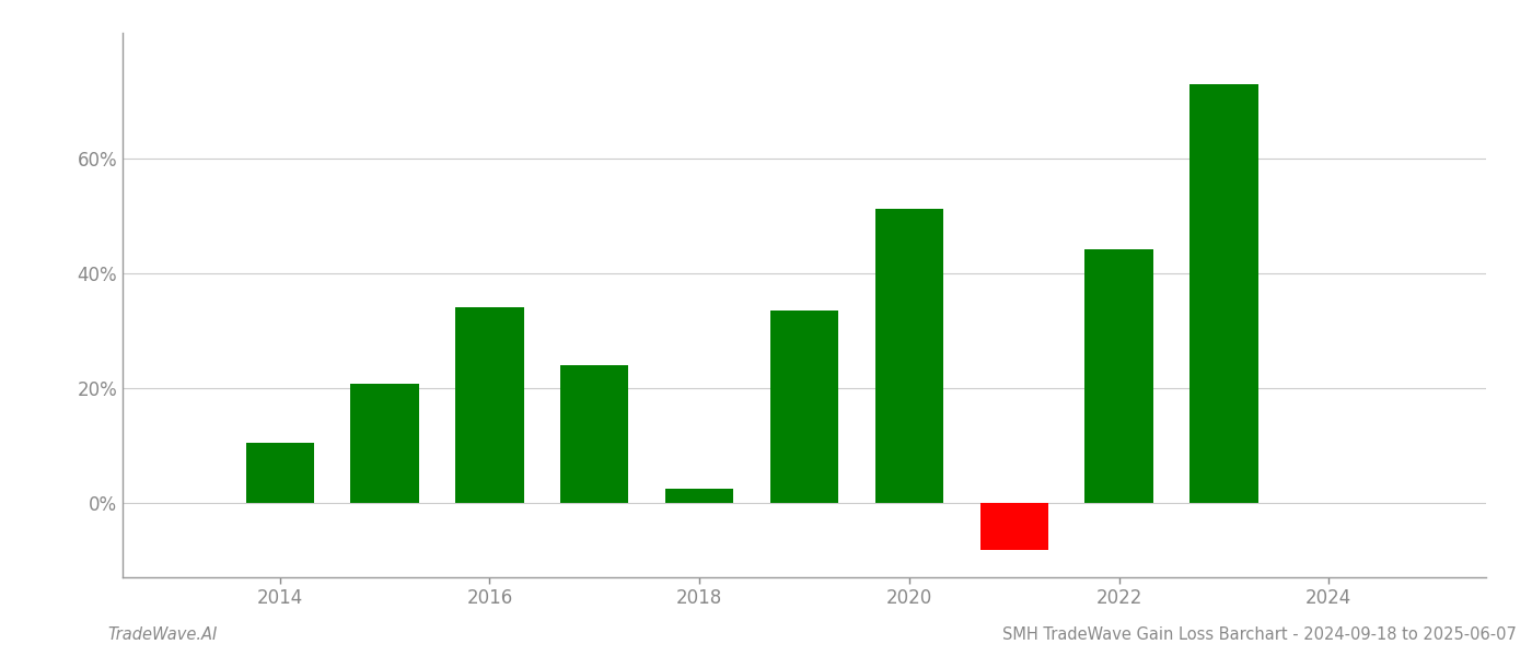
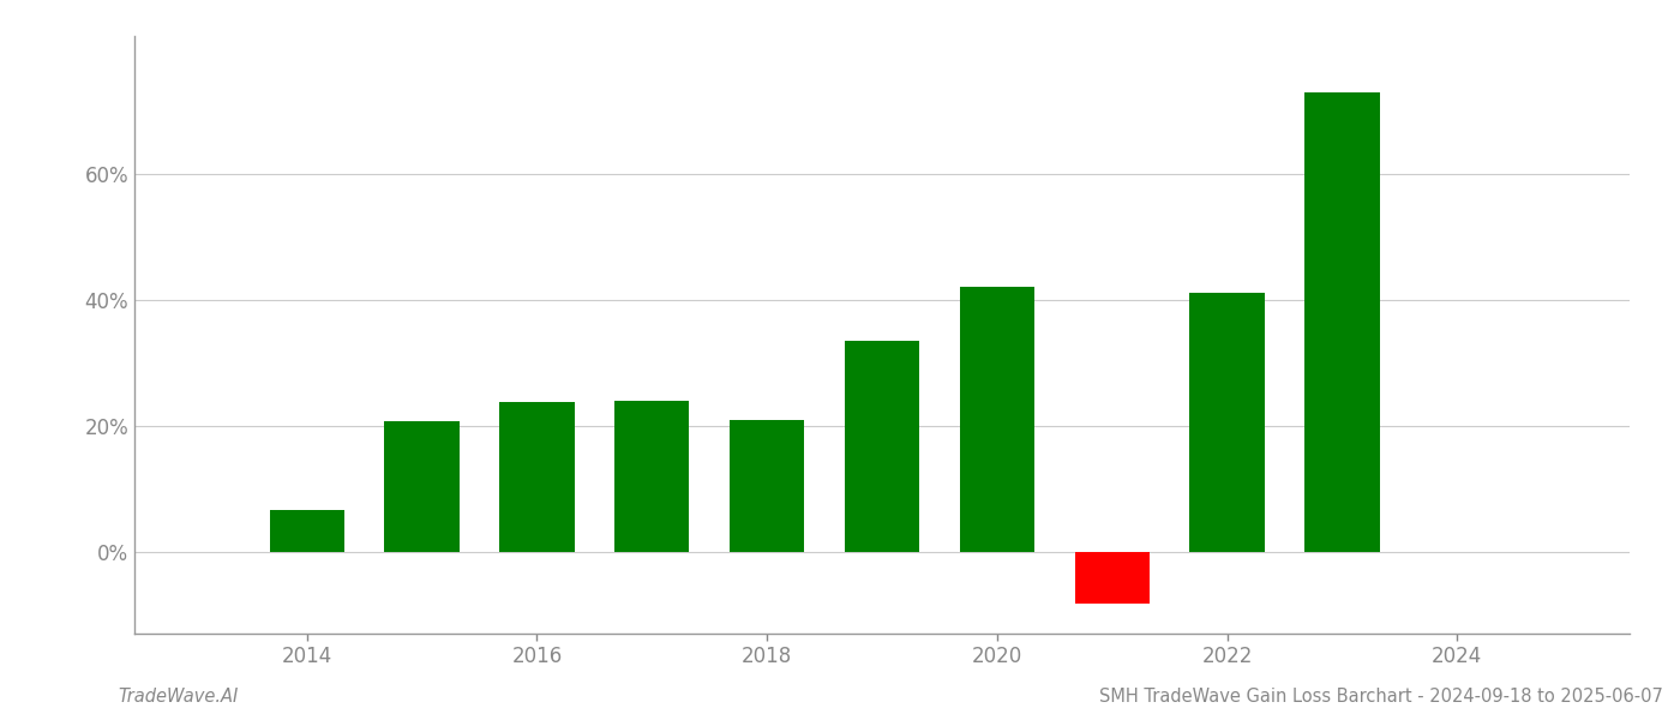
2014: 10.4% -> 6.6%
2016: 34.2% -> 23.8%
2018: 2.5% -> 21.0%
2020: 51.2% -> 42.2%
2022: 44.3% -> 41.2%
